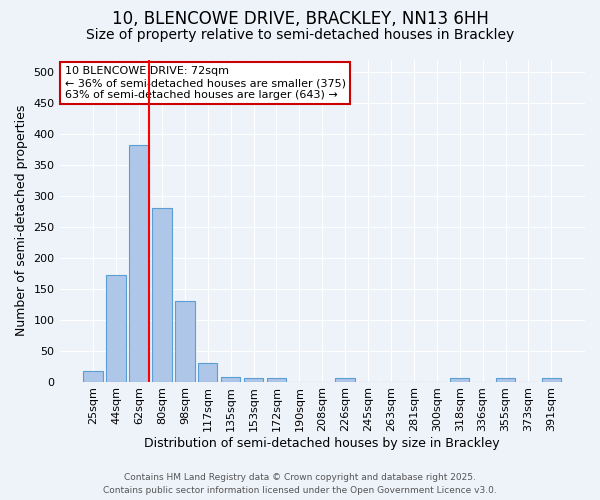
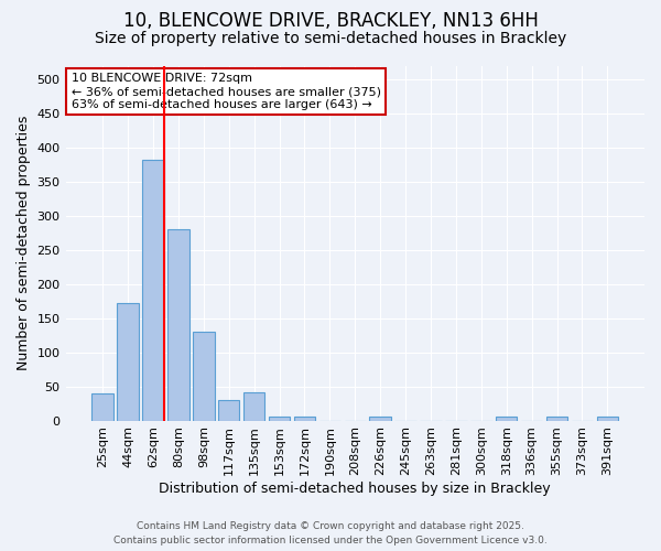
25sqm: 17 -> 40
135sqm: 8 -> 42
